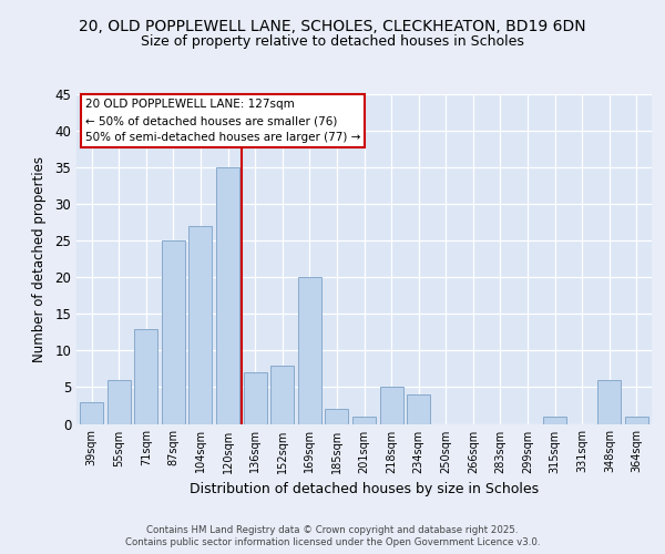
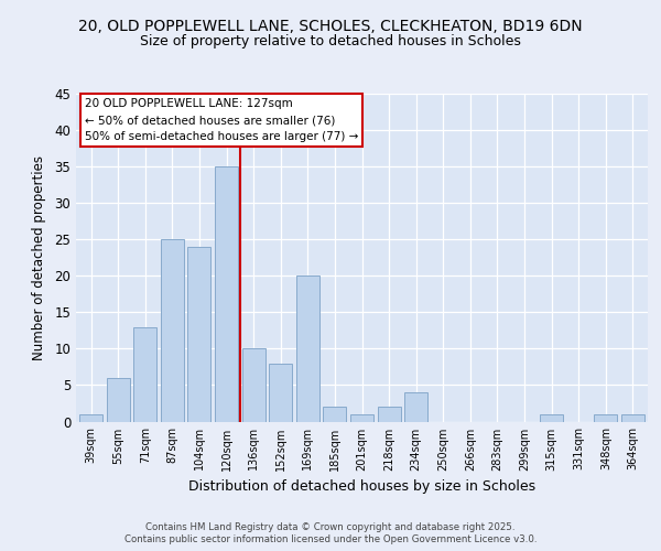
39sqm: 3 -> 1
104sqm: 27 -> 24
136sqm: 7 -> 10
218sqm: 5 -> 2
348sqm: 6 -> 1
